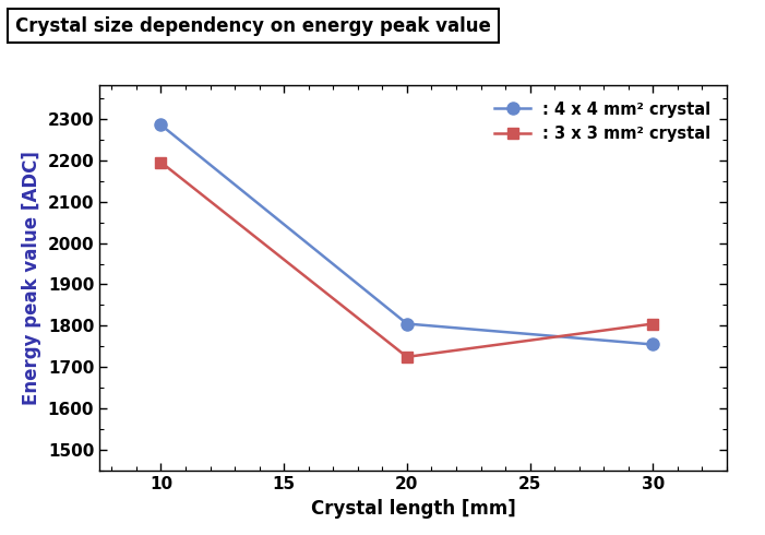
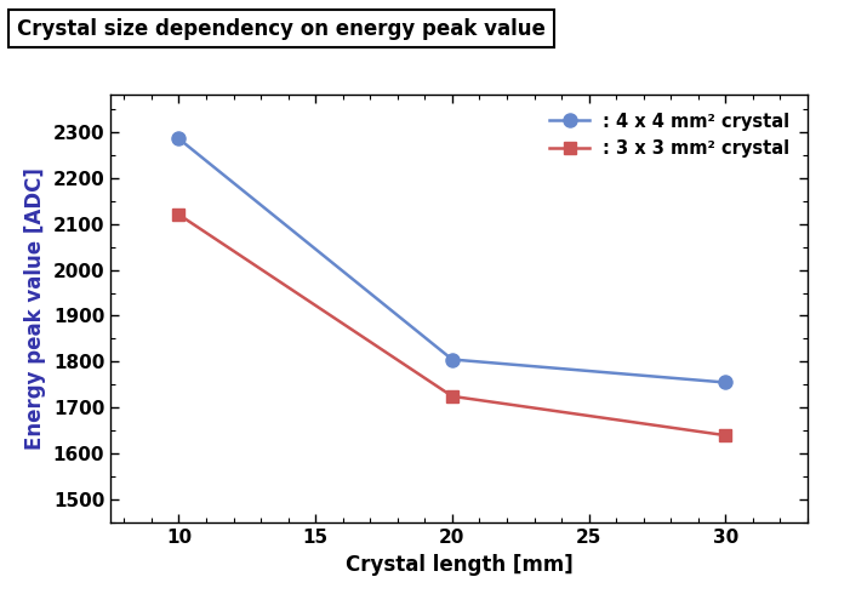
: 3 x 3 mm² crystal/10: 2195 -> 2120
: 3 x 3 mm² crystal/30: 1805 -> 1640
